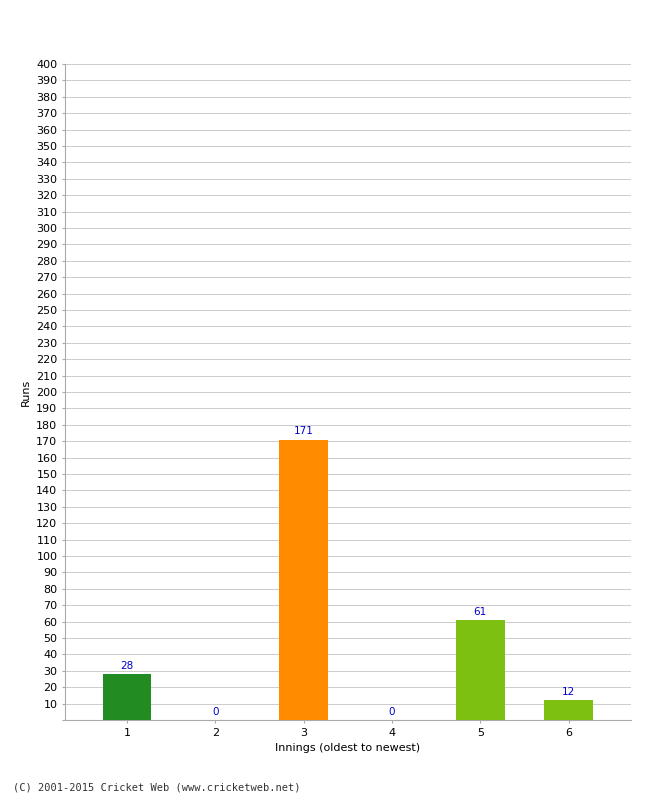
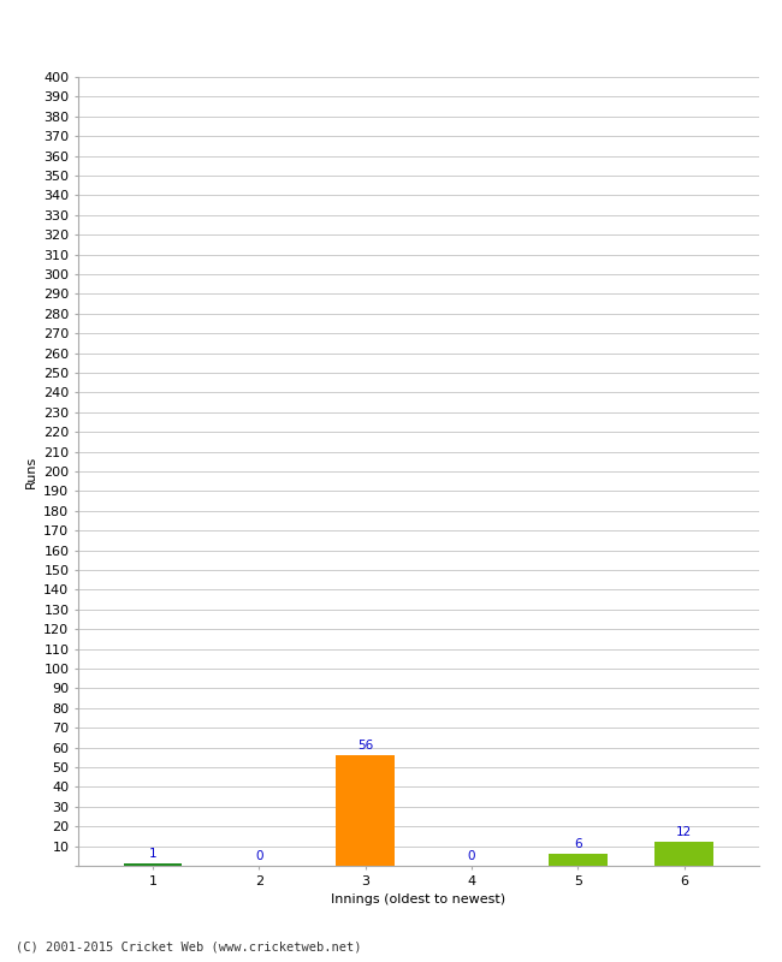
1: 28 -> 1
3: 171 -> 56
5: 61 -> 6
